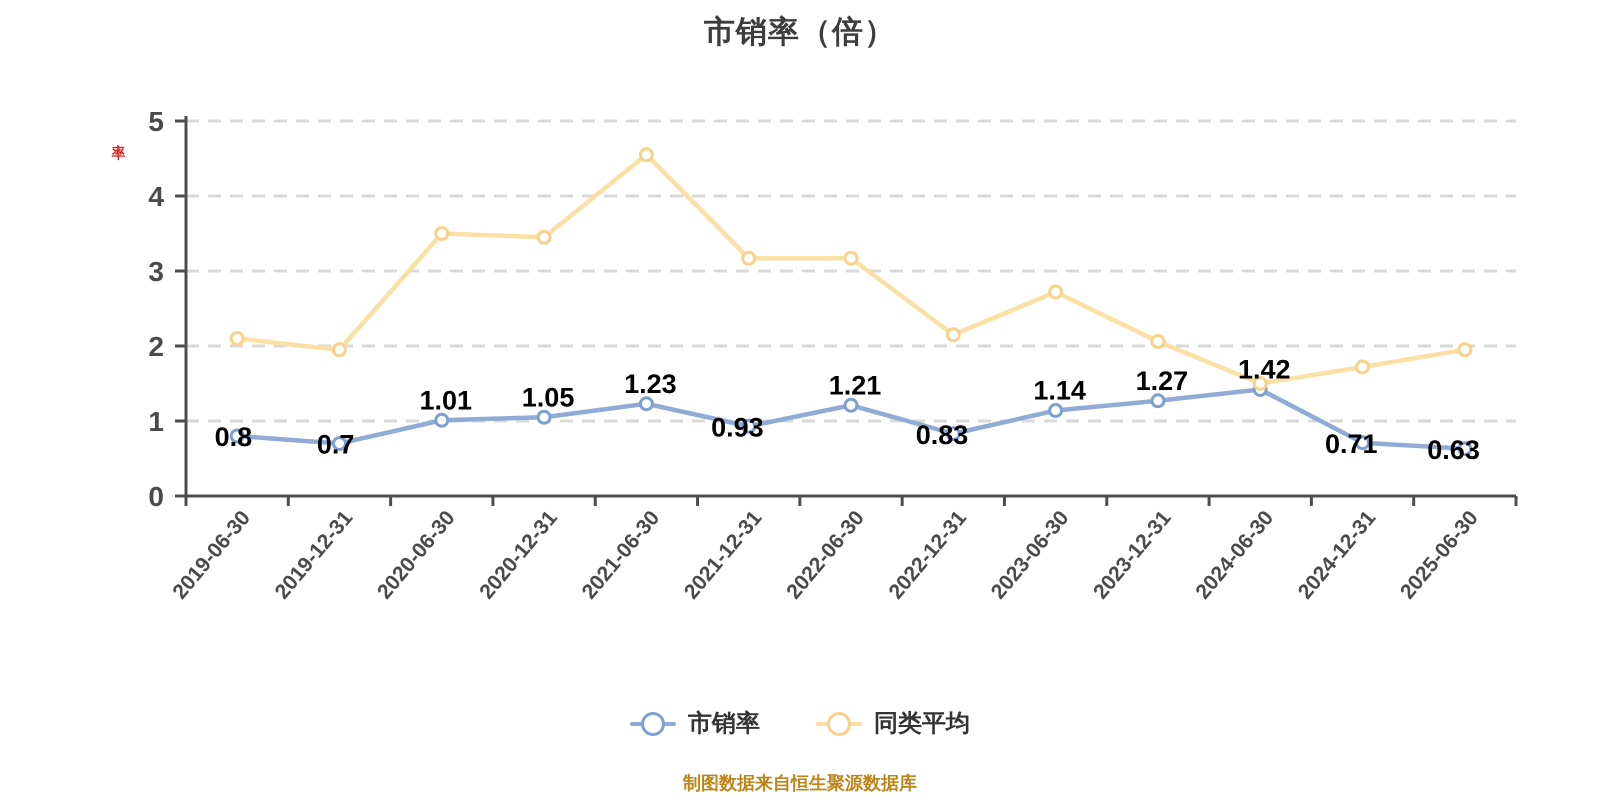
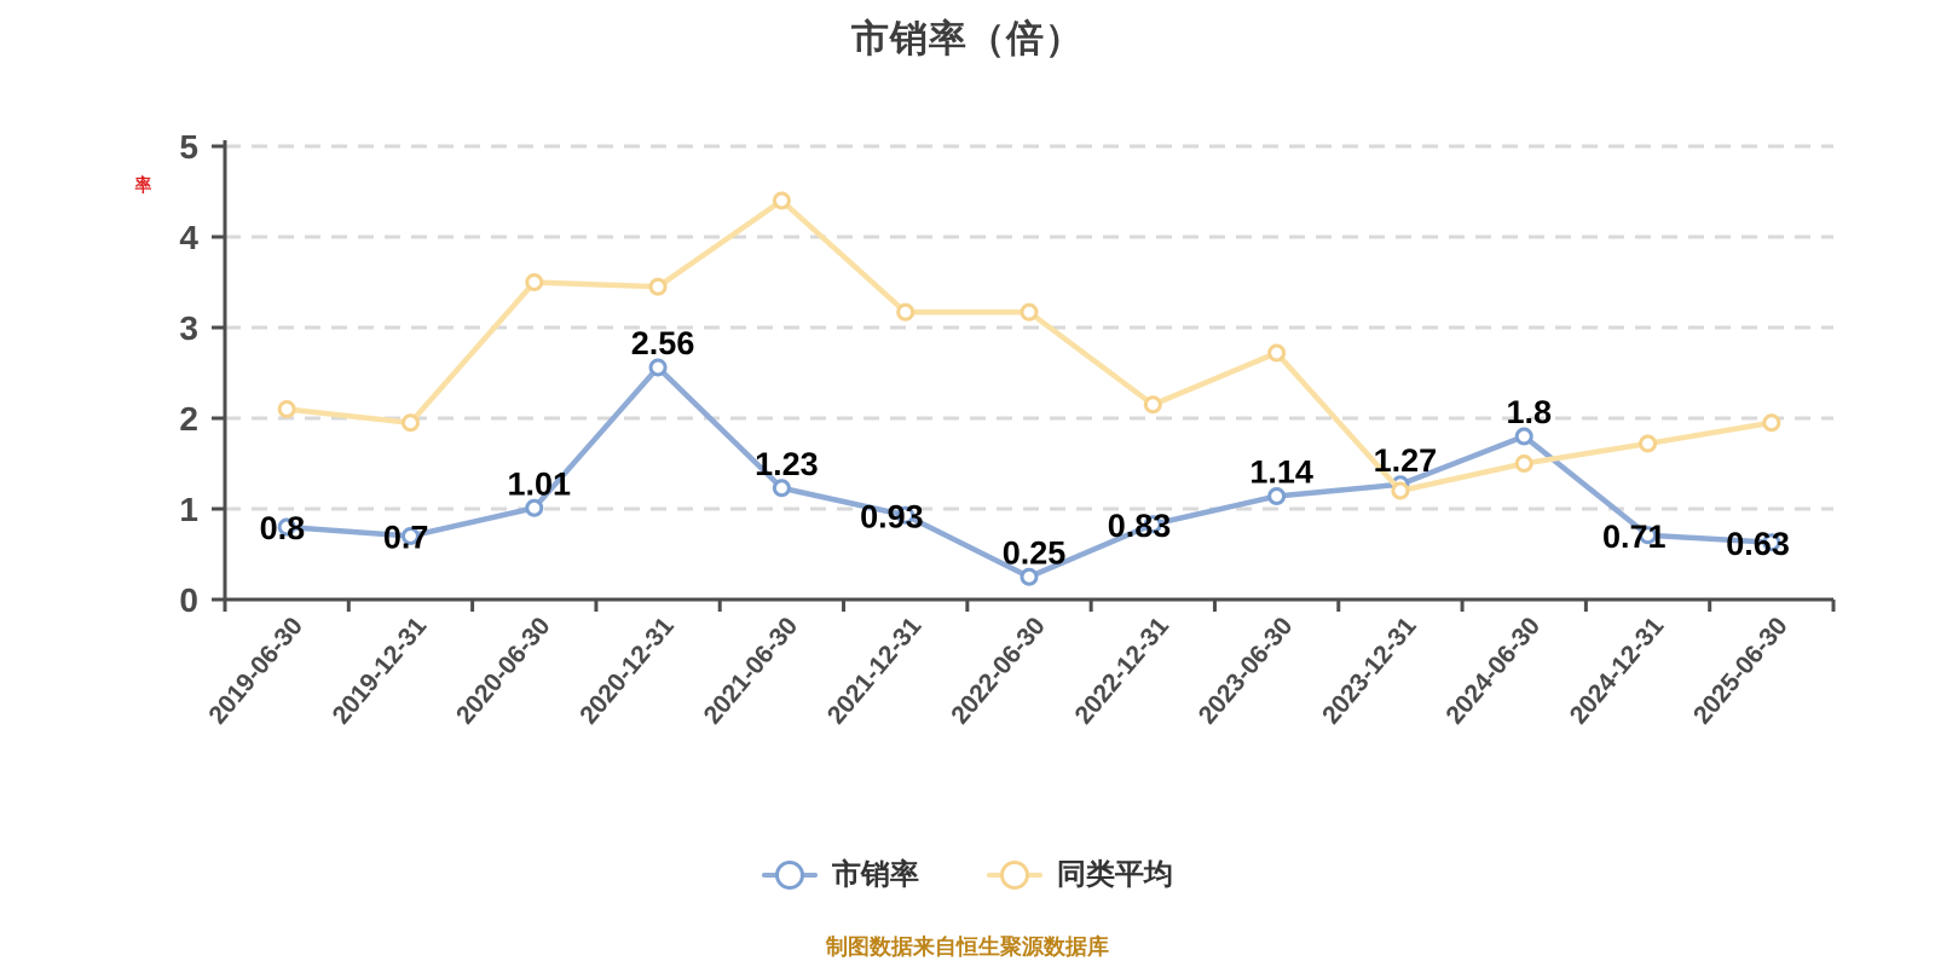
市销率/2020-12-31: 1.05 -> 2.56
同类平均/2021-06-30: 4.5 -> 4.4
市销率/2022-06-30: 1.21 -> 0.25
同类平均/2023-12-31: 2.1 -> 1.2
市销率/2024-06-30: 1.42 -> 1.8
